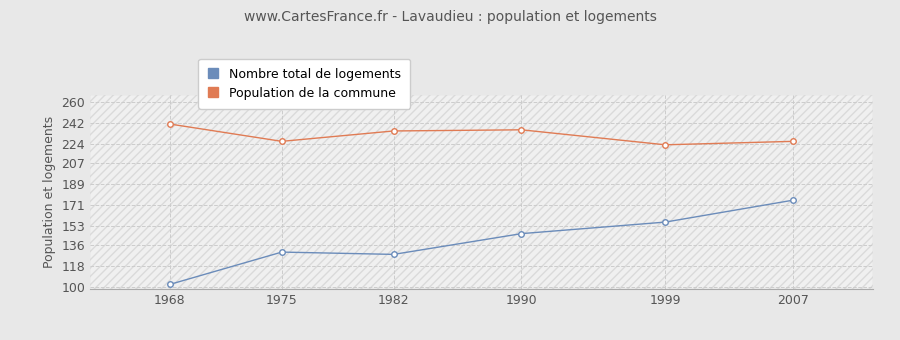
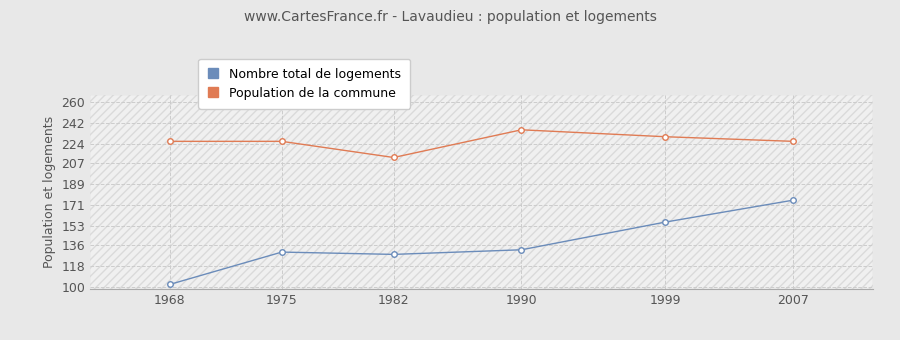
Population de la commune/1968: 241 -> 226
Population de la commune/1982: 235 -> 212
Nombre total de logements/1990: 146 -> 132
Population de la commune/1999: 223 -> 230
